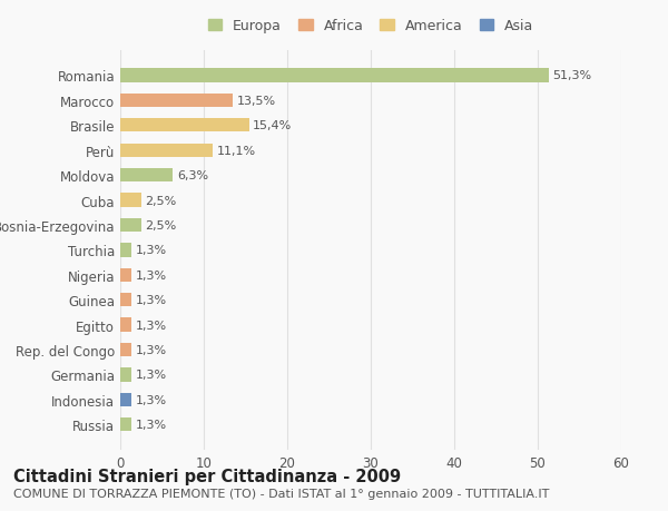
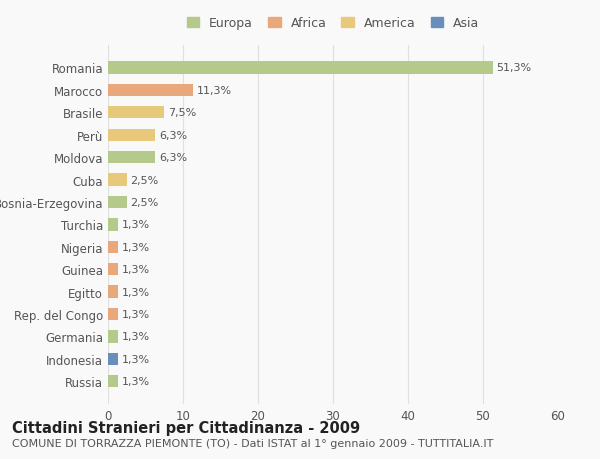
Marocco: 13,5% -> 11,3%
Brasile: 15,4% -> 7,5%
Perù: 11,1% -> 6,3%
